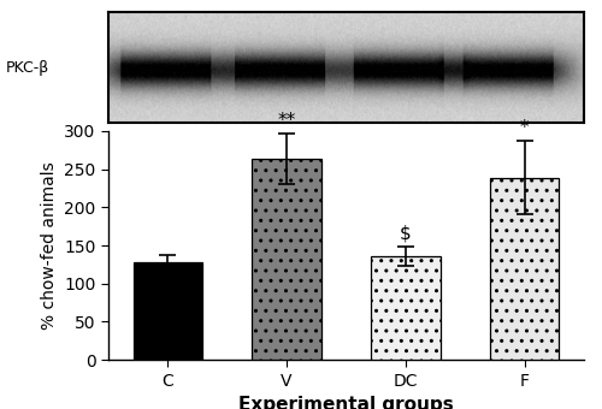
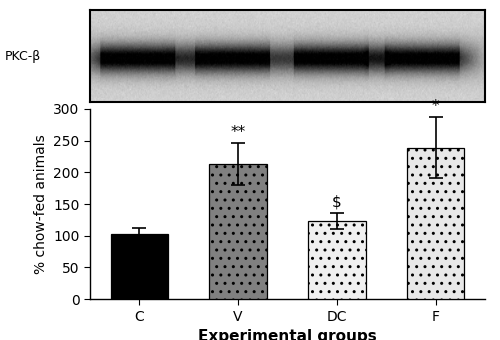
C: 128 -> 102
V: 264 -> 213
DC: 136 -> 123
